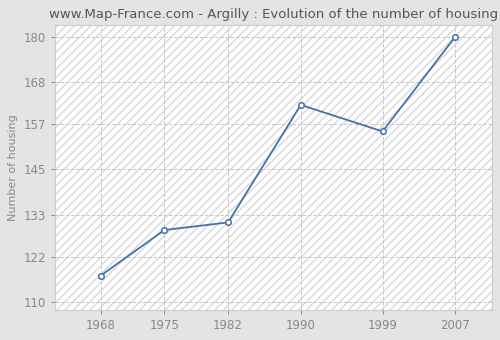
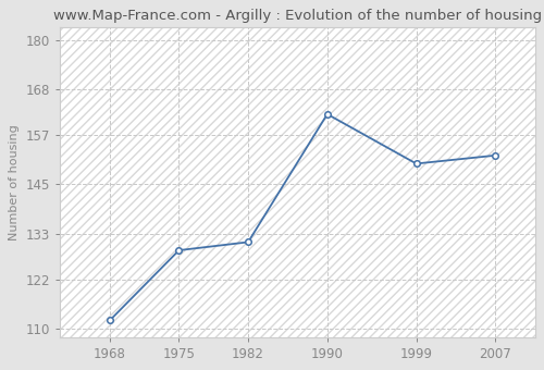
1968: 117 -> 112
1999: 155 -> 150
2007: 180 -> 152
